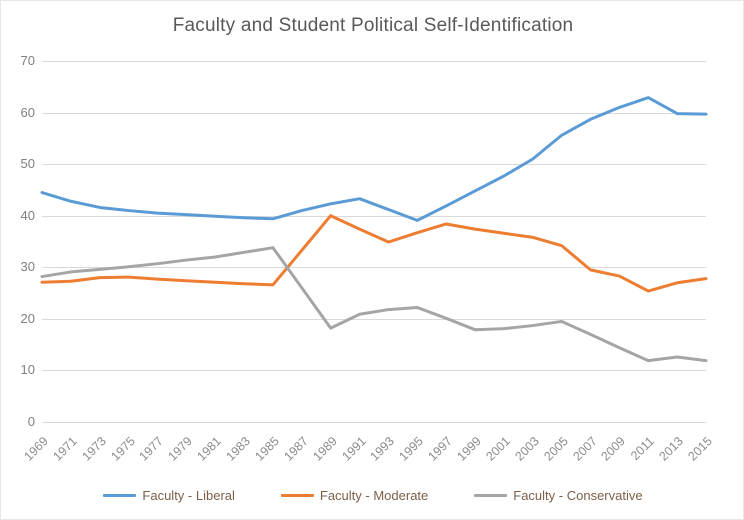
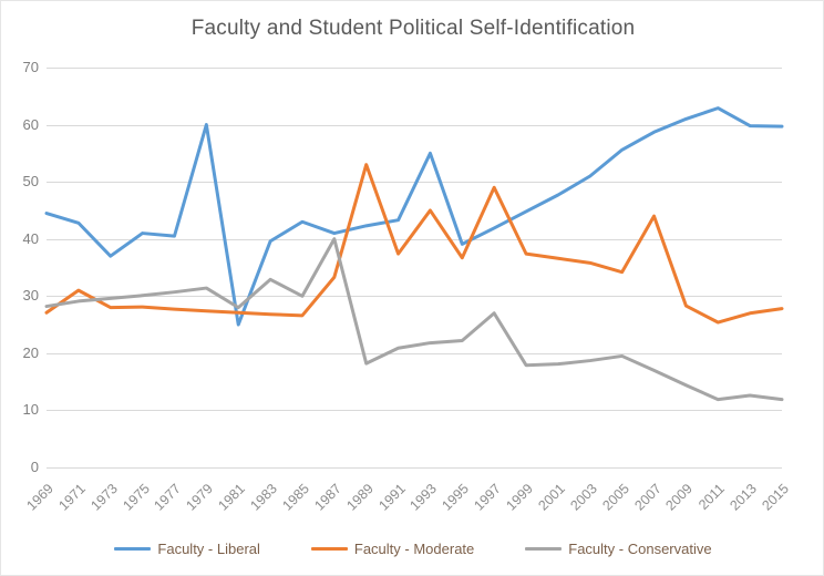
Faculty - Moderate/1971: 27 -> 31
Faculty - Liberal/1973: 42 -> 37
Faculty - Liberal/1979: 40 -> 60
Faculty - Liberal/1981: 40 -> 25
Faculty - Conservative/1981: 32 -> 28
Faculty - Liberal/1985: 39 -> 43
Faculty - Conservative/1985: 34 -> 30
Faculty - Conservative/1987: 26 -> 40
Faculty - Moderate/1989: 40 -> 53
Faculty - Liberal/1993: 41 -> 55
Faculty - Moderate/1993: 35 -> 45
Faculty - Moderate/1997: 38 -> 49
Faculty - Conservative/1997: 20 -> 27
Faculty - Moderate/2007: 30 -> 44
